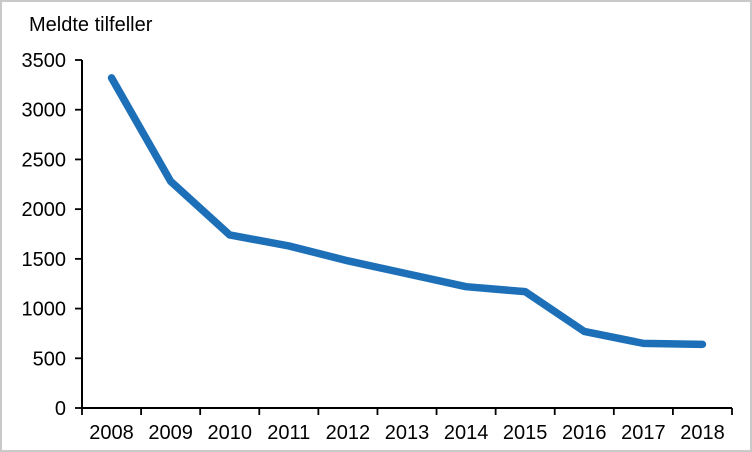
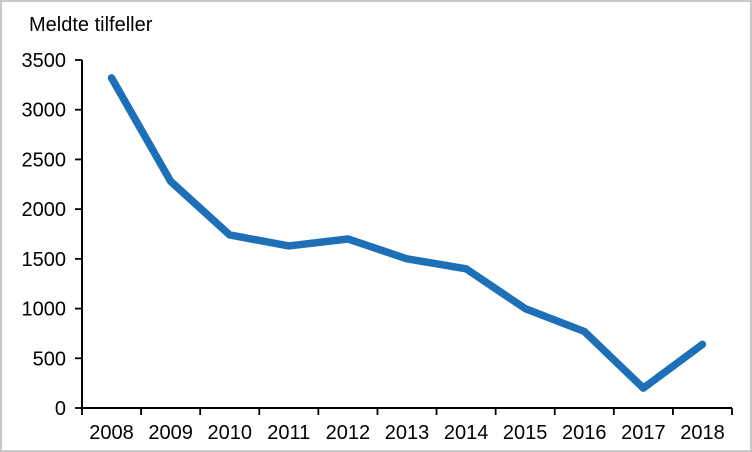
2012: 1500 -> 1700
2013: 1400 -> 1500
2014: 1200 -> 1400
2015: 1200 -> 1000
2017: 600 -> 200
